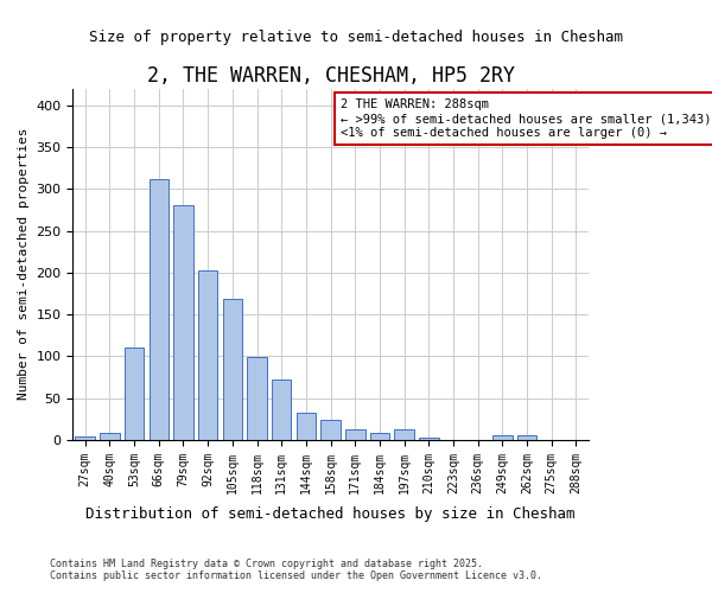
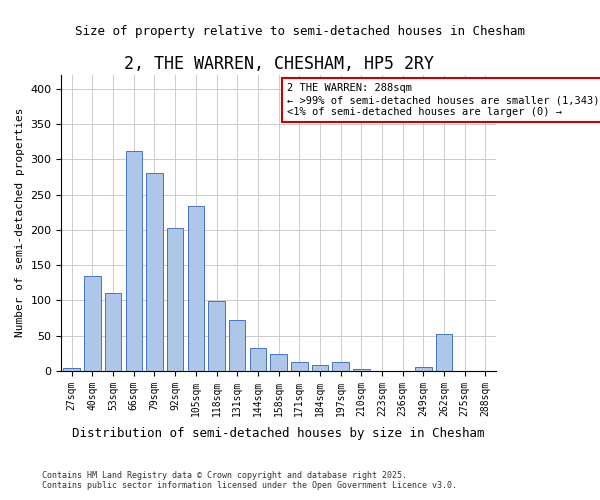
40sqm: 9 -> 134
105sqm: 168 -> 234
262sqm: 5 -> 52
